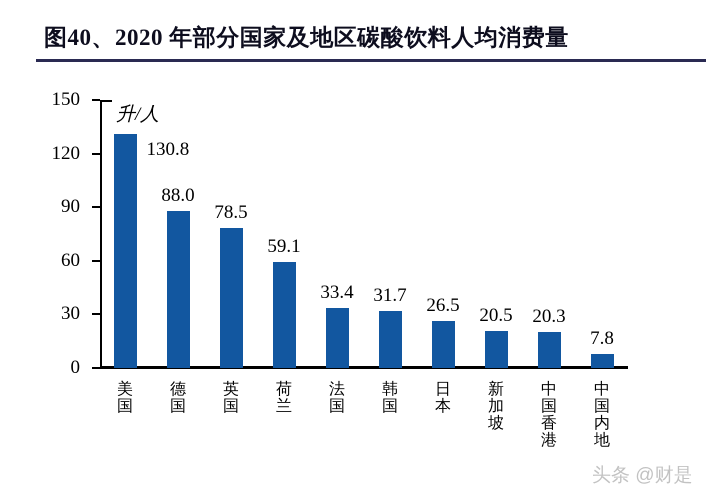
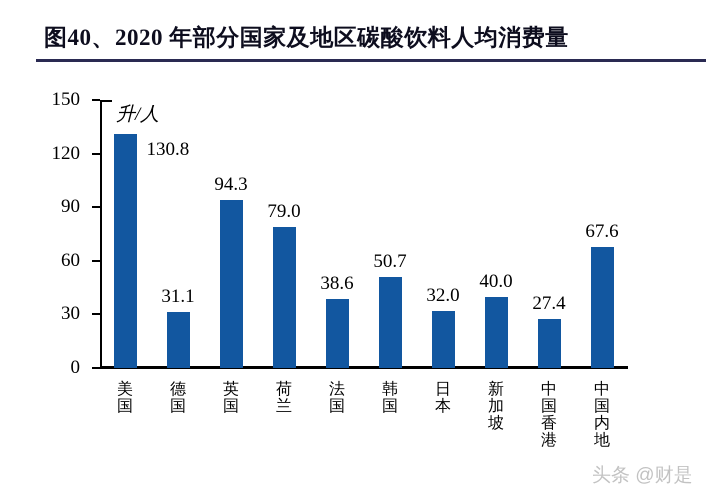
德国: 88.0 -> 31.1
英国: 78.5 -> 94.3
荷兰: 59.1 -> 79.0
法国: 33.4 -> 38.6
韩国: 31.7 -> 50.7
日本: 26.5 -> 32.0
新加坡: 20.5 -> 40.0
中国香港: 20.3 -> 27.4
中国内地: 7.8 -> 67.6
